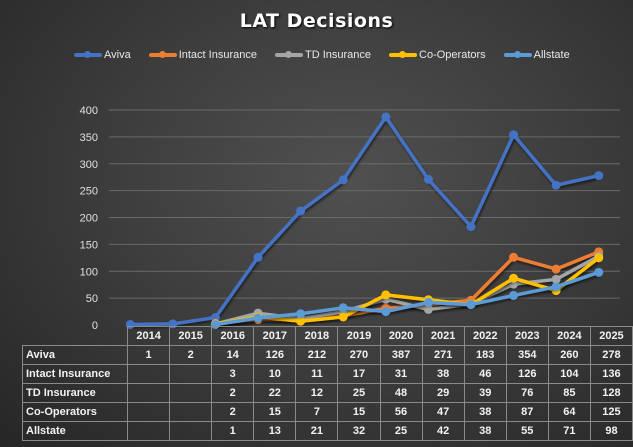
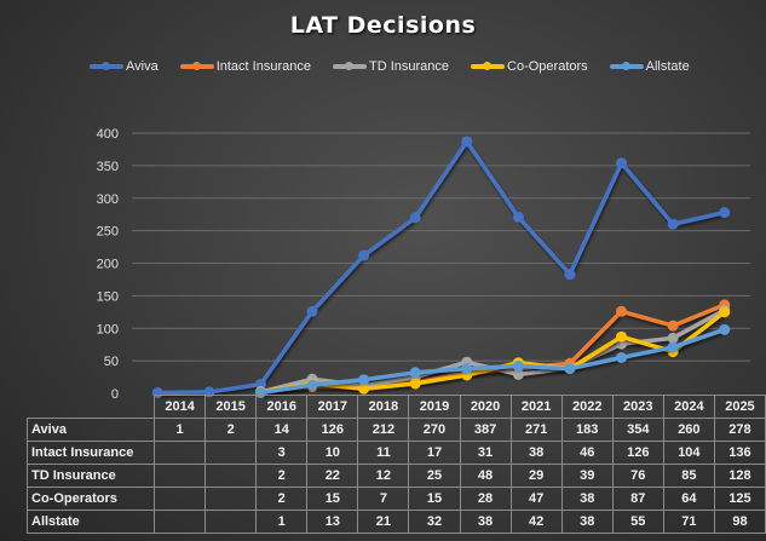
Co-Operators/2020: 56 -> 28
Allstate/2020: 25 -> 38
